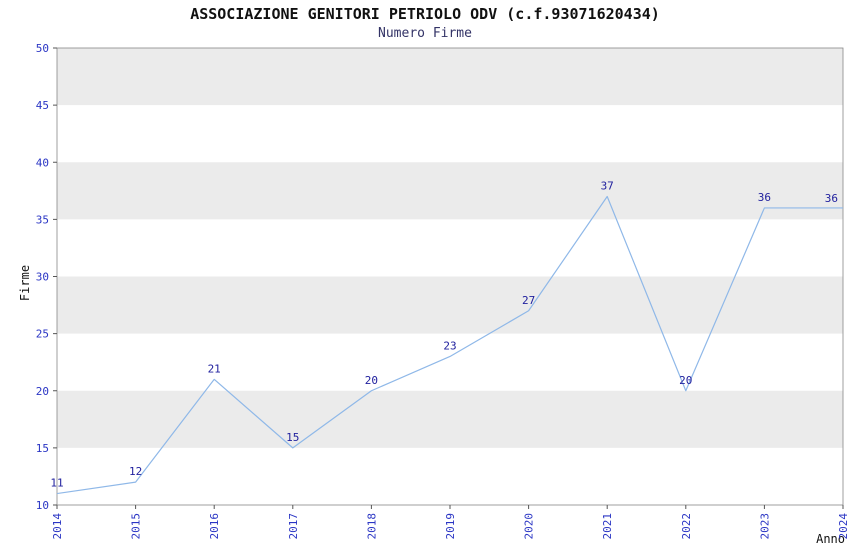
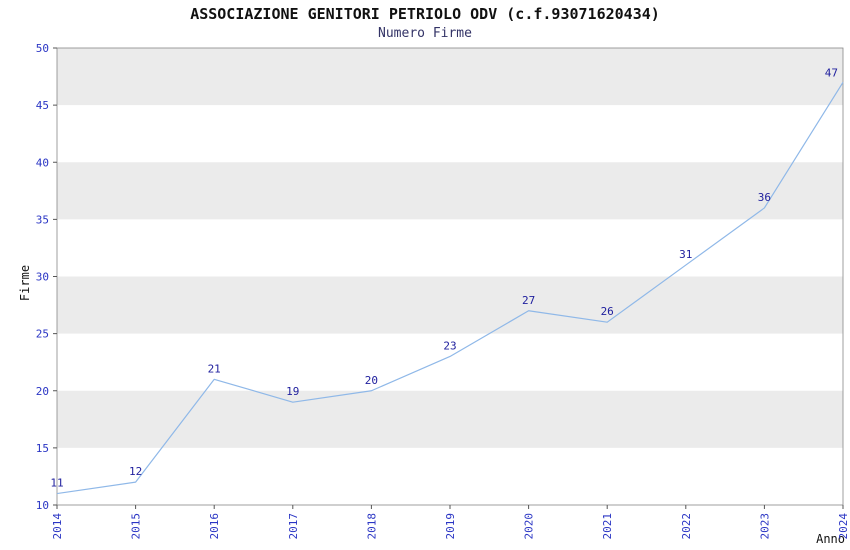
2017: 15 -> 19
2021: 37 -> 26
2022: 20 -> 31
2024: 36 -> 47
